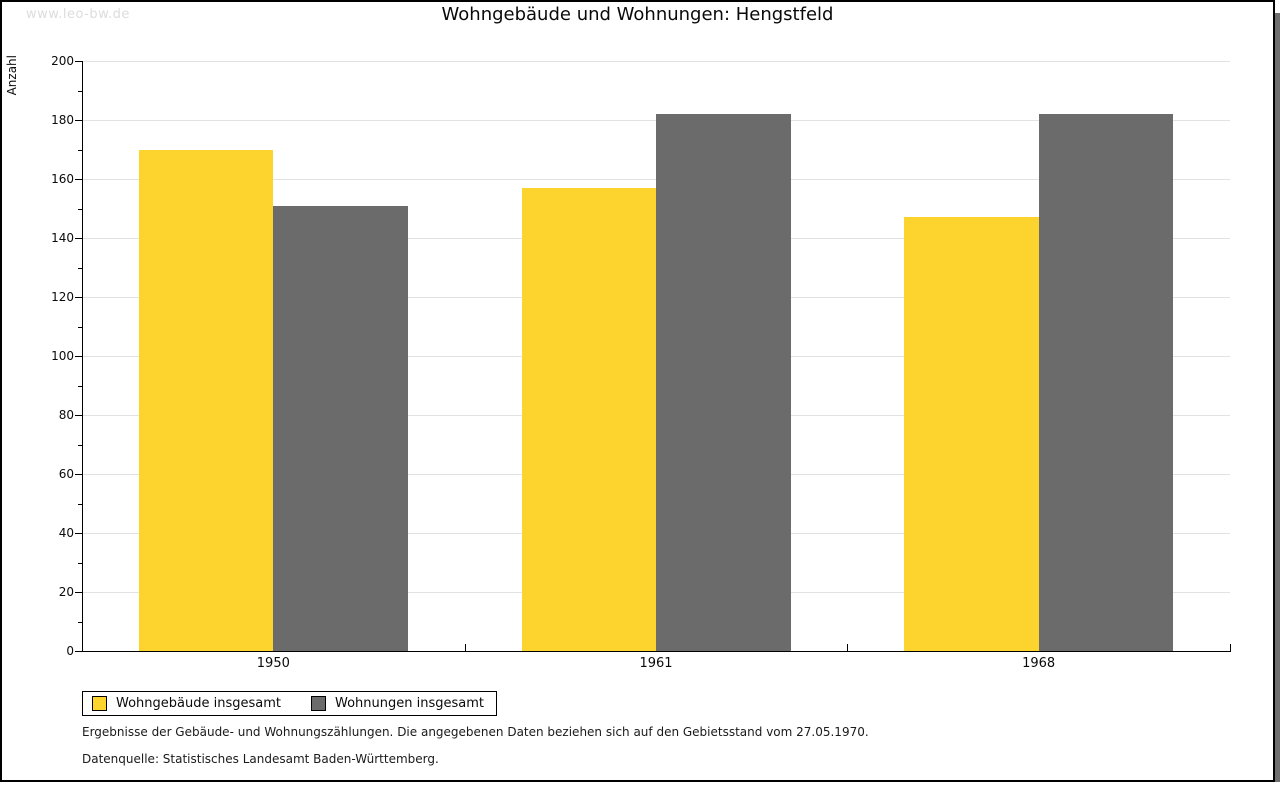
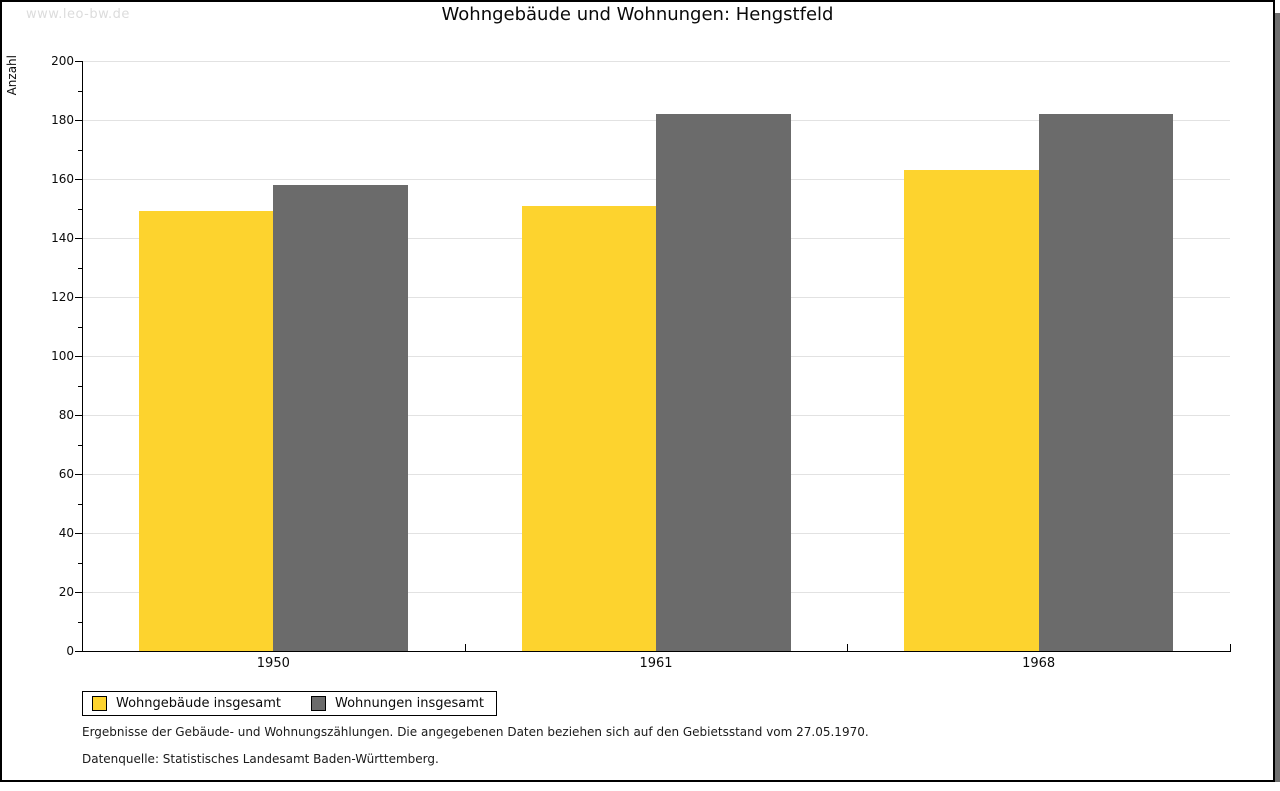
Wohngebäude insgesamt/1950: 170 -> 149
Wohnungen insgesamt/1950: 151 -> 158
Wohngebäude insgesamt/1961: 157 -> 151
Wohngebäude insgesamt/1968: 147 -> 163
